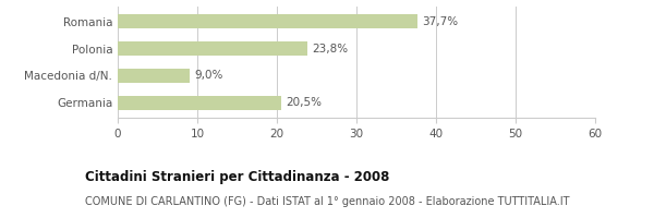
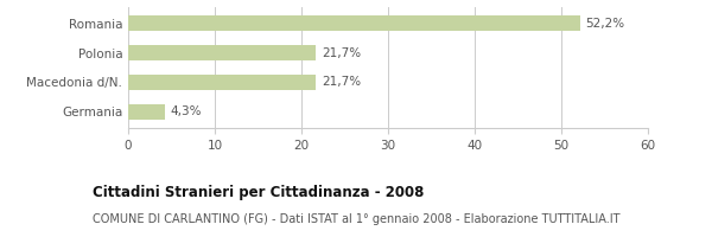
Romania: 37,7% -> 52,2%
Polonia: 23,8% -> 21,7%
Macedonia d/N.: 9,0% -> 21,7%
Germania: 20,5% -> 4,3%
